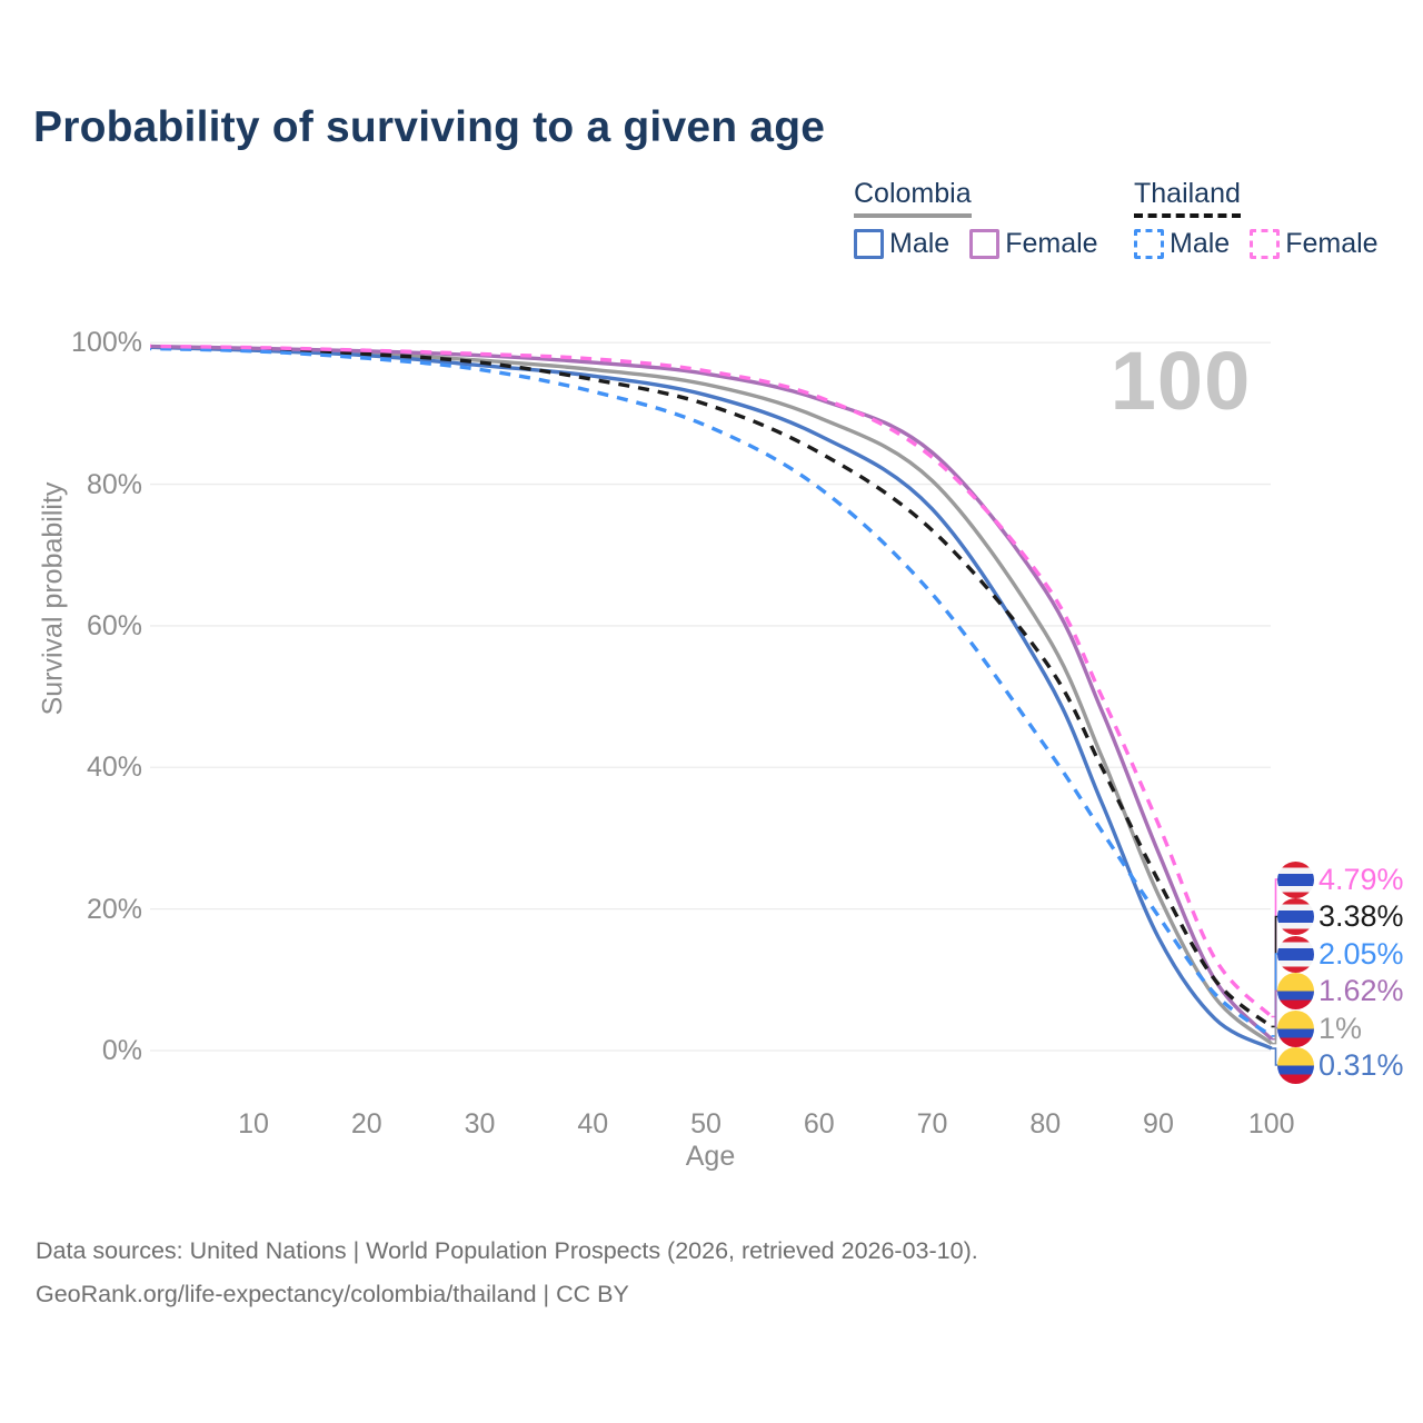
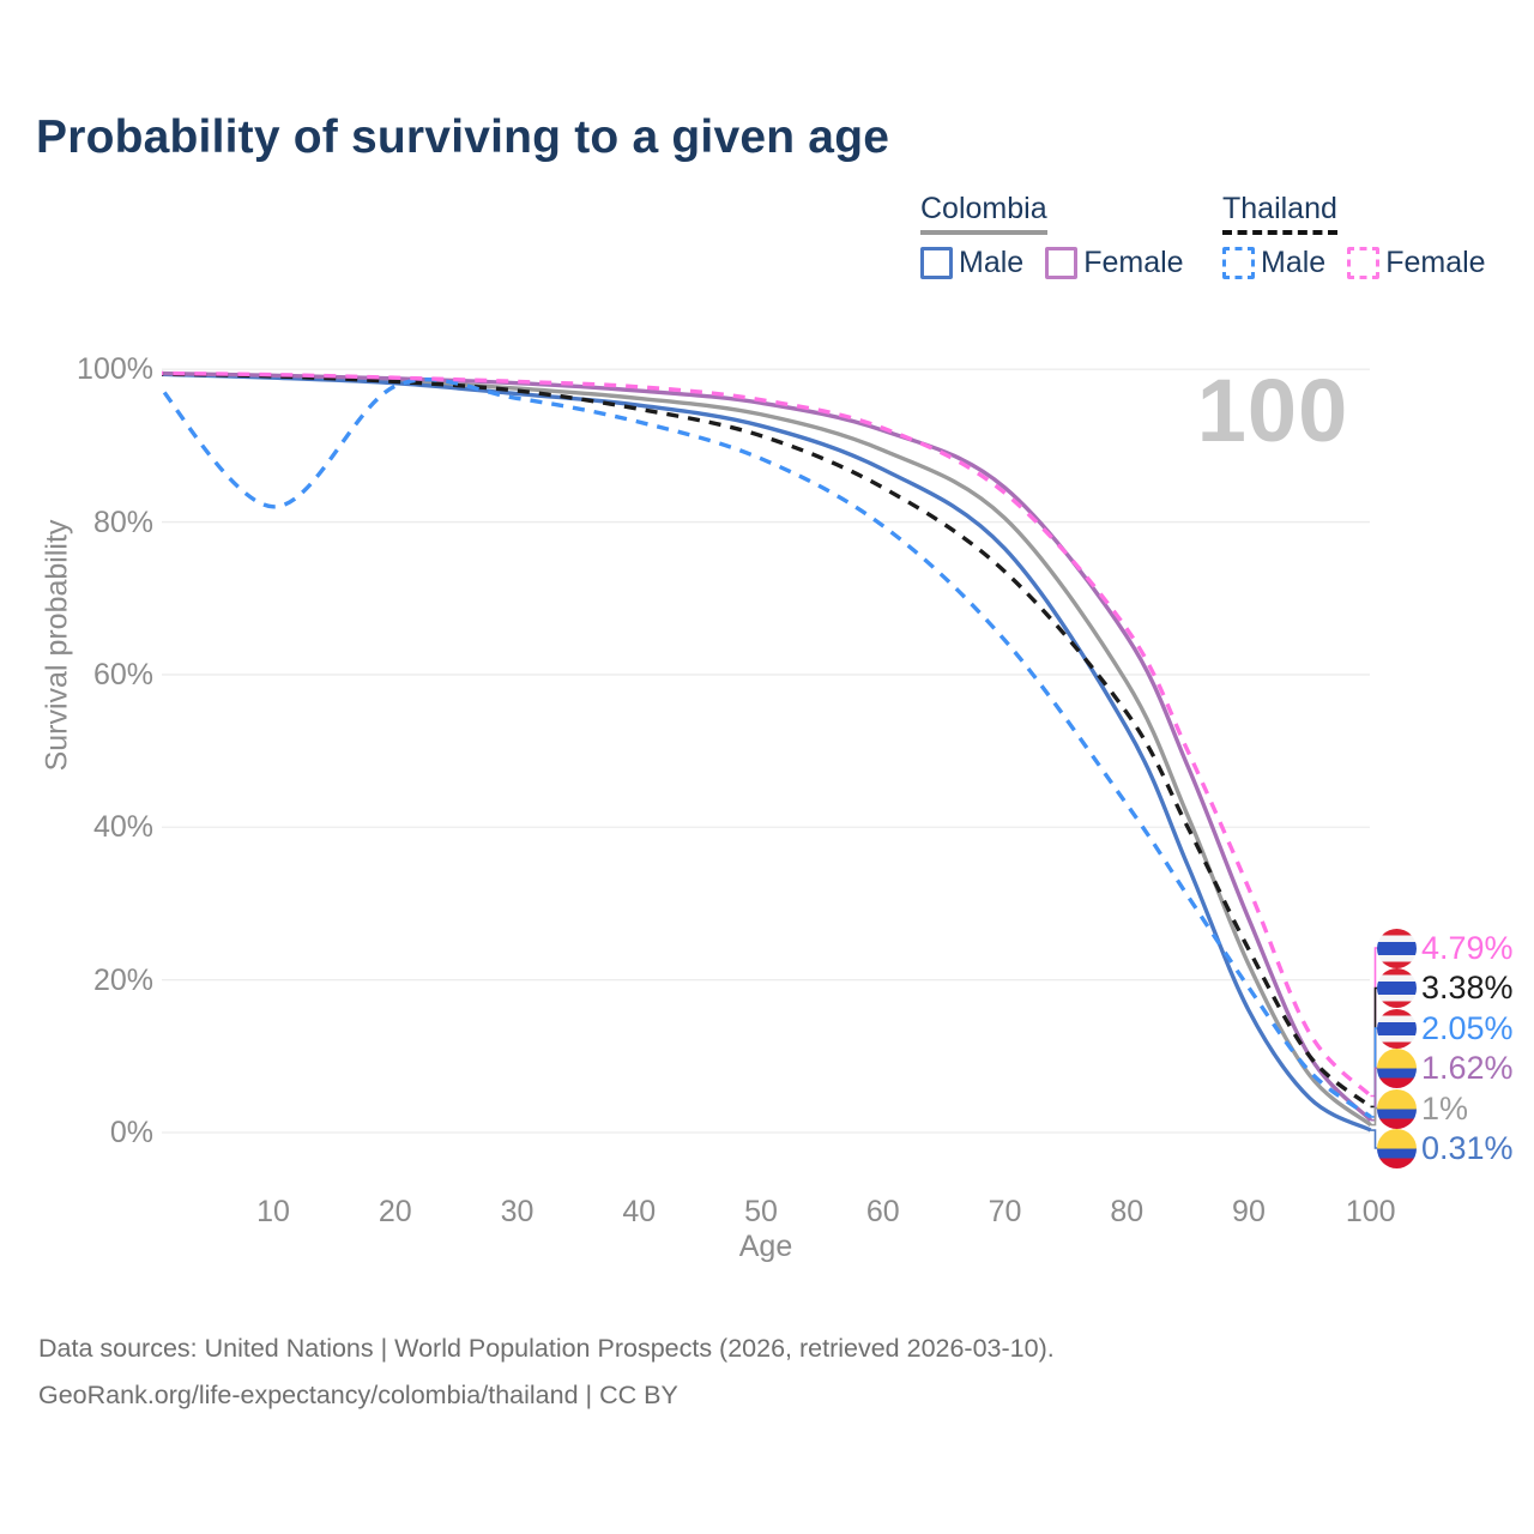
Thailand Male/10: 99% -> 82%
